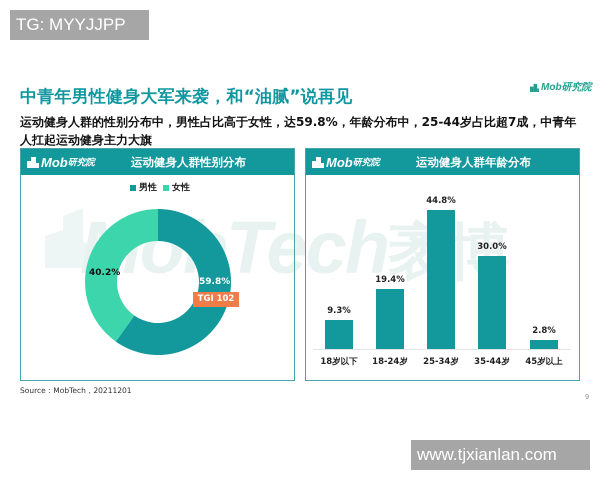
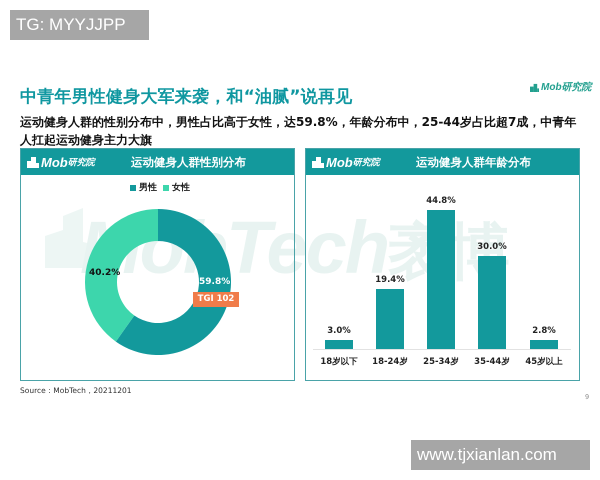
运动健身人群年龄分布/18岁以下: 9.3% -> 3.0%
